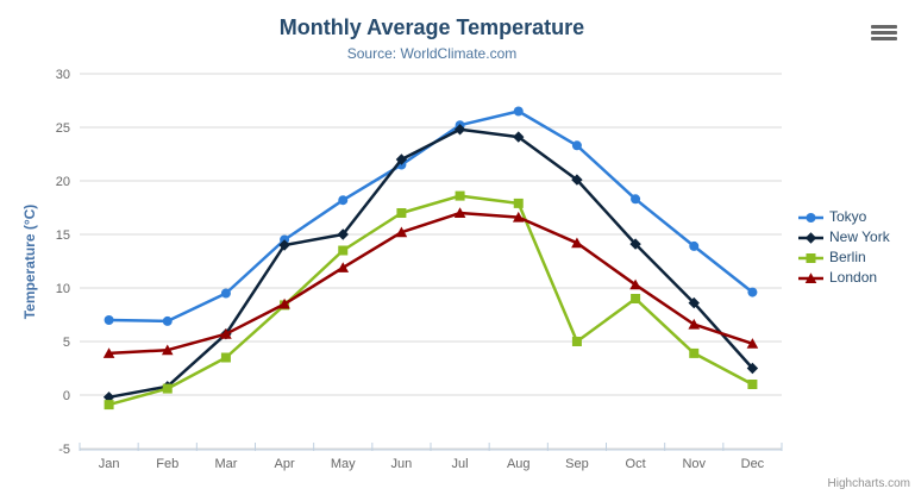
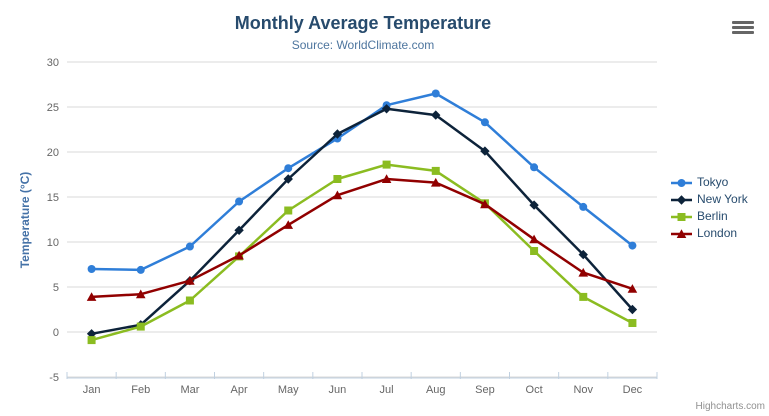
New York/Apr: 14 -> 11
New York/May: 15 -> 17
Berlin/Sep: 5 -> 14
